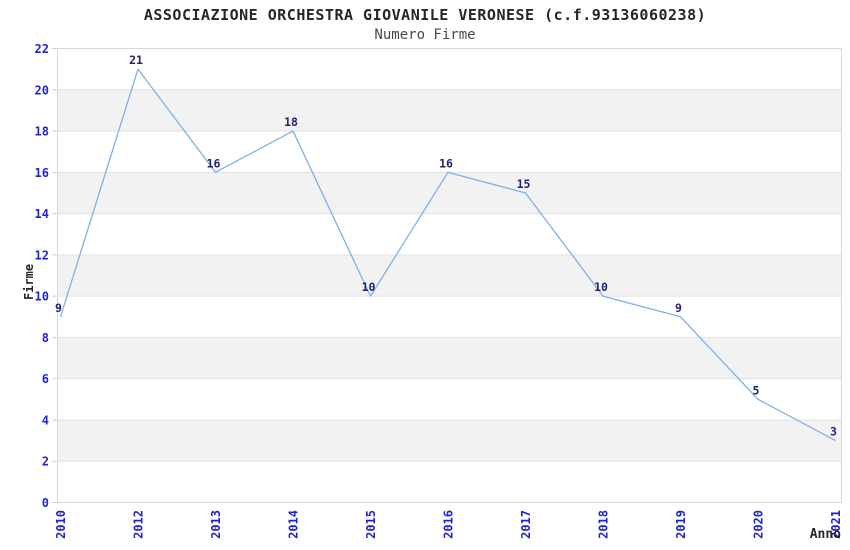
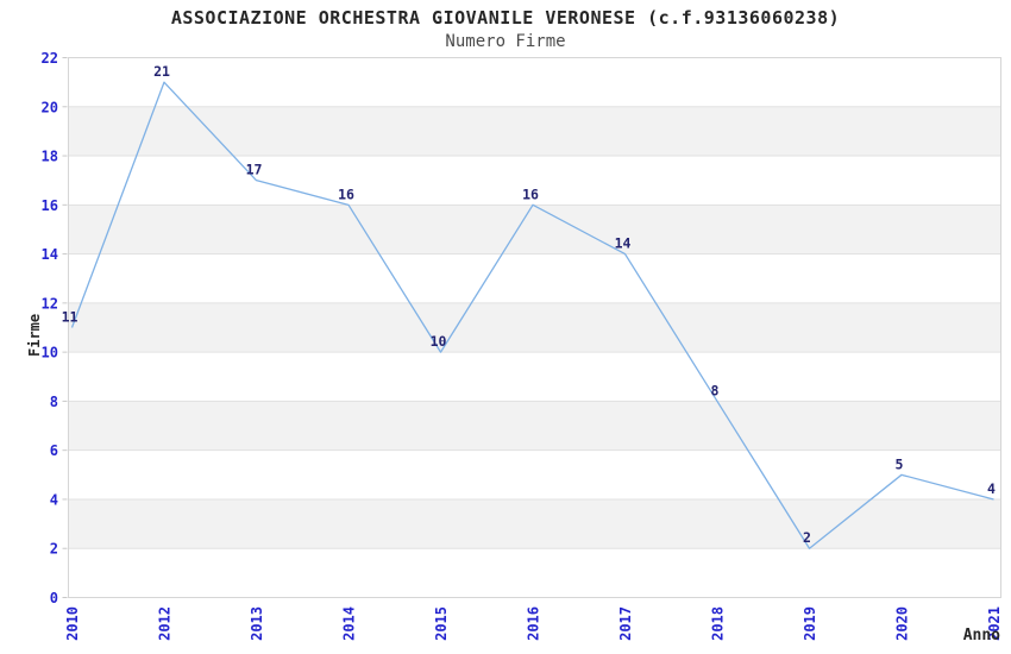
2010: 9 -> 11
2013: 16 -> 17
2014: 18 -> 16
2017: 15 -> 14
2018: 10 -> 8
2019: 9 -> 2
2021: 3 -> 4
